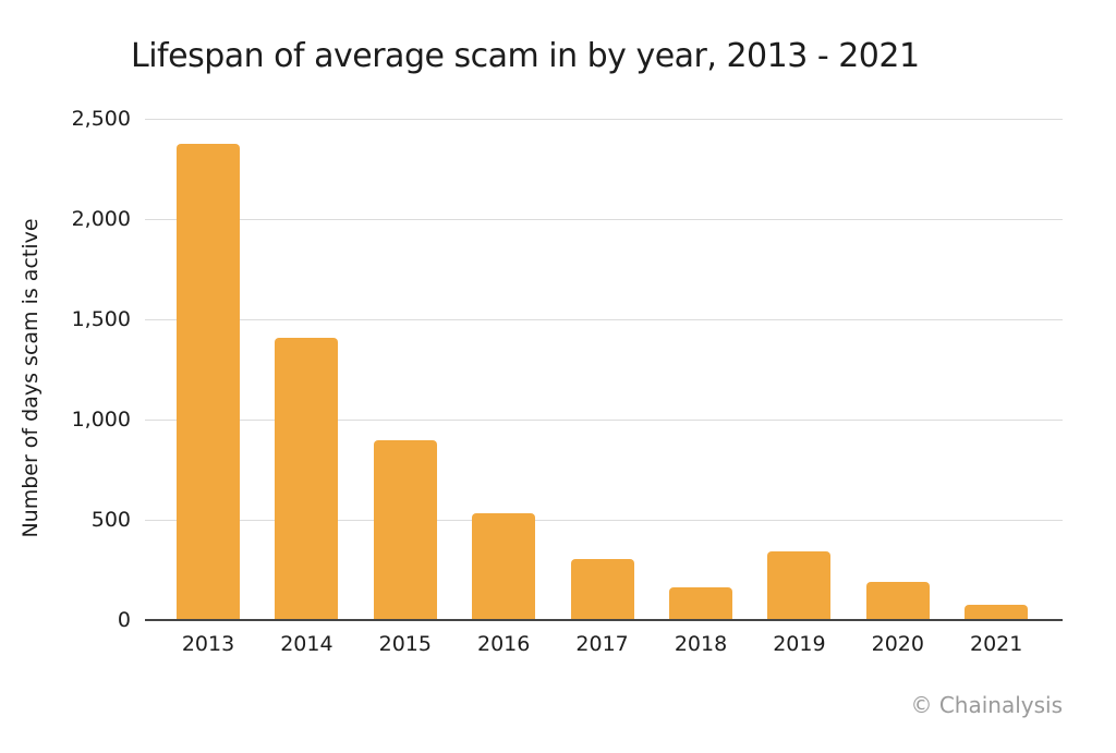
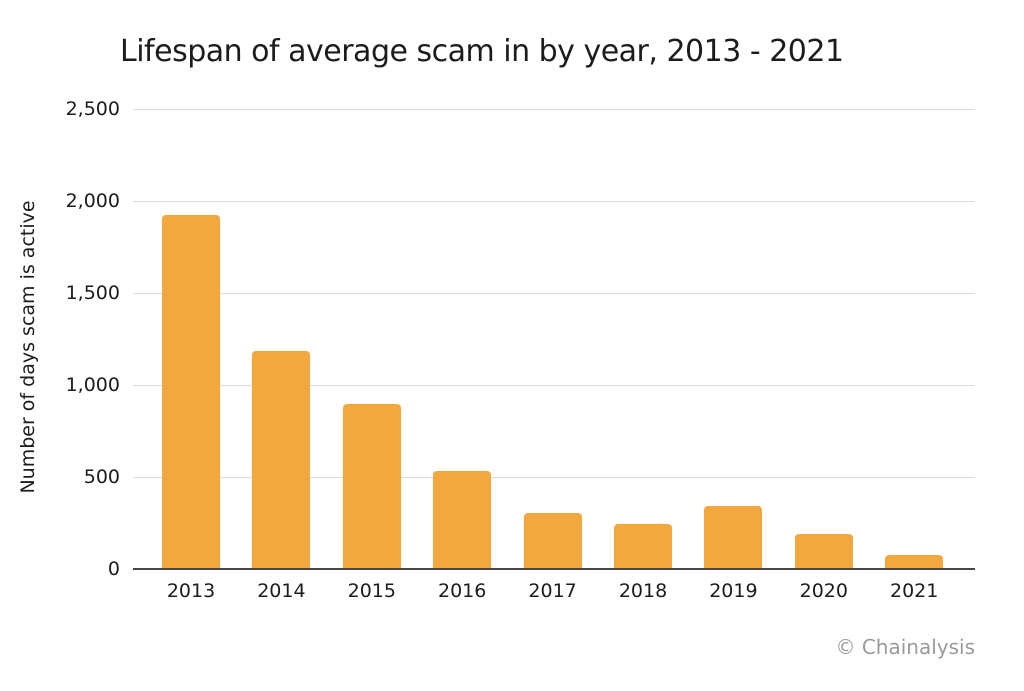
2013: 2370 -> 1920
2014: 1400 -> 1180
2018: 160 -> 240
